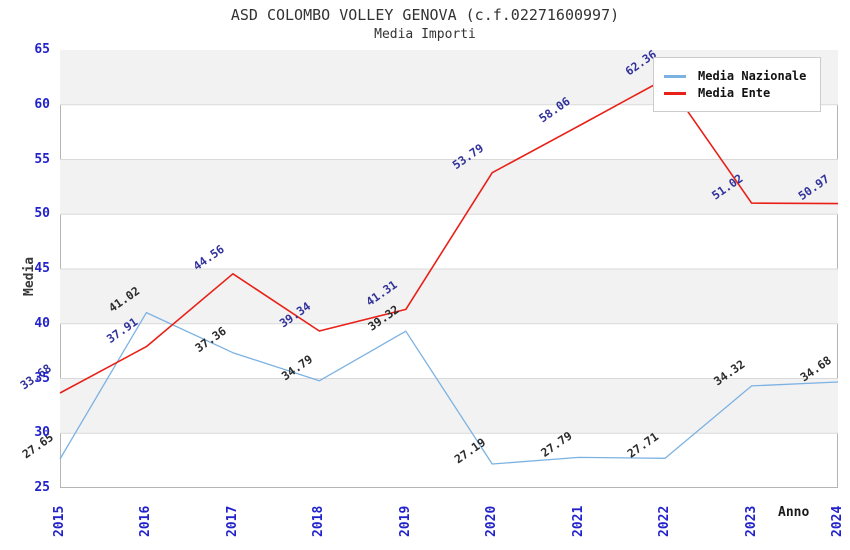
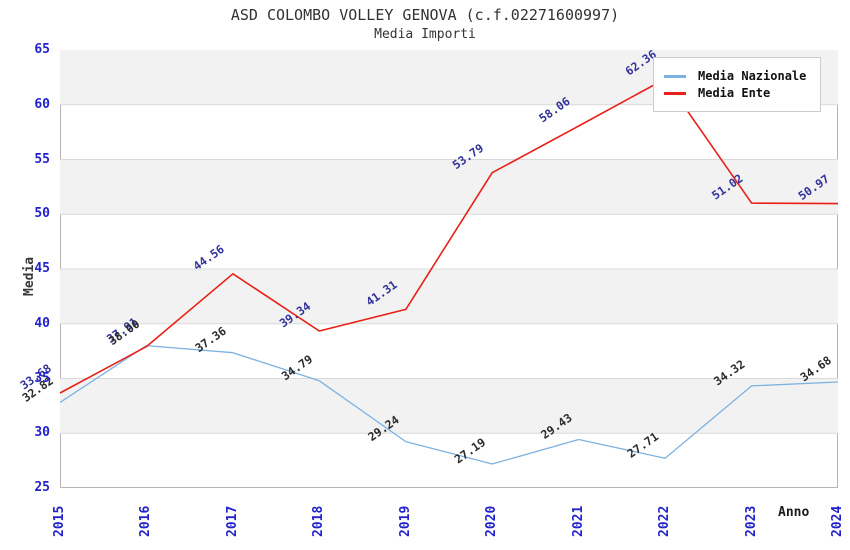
Media Nazionale/2015: 27.65 -> 32.82
Media Nazionale/2016: 41.02 -> 38.00
Media Nazionale/2019: 39.32 -> 29.24
Media Nazionale/2021: 27.79 -> 29.43
